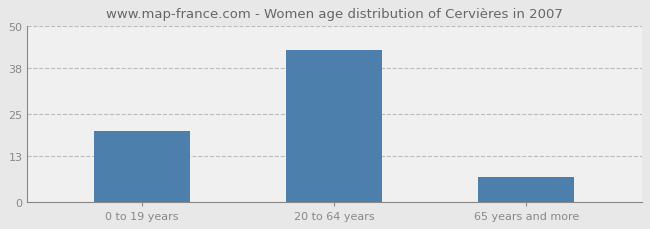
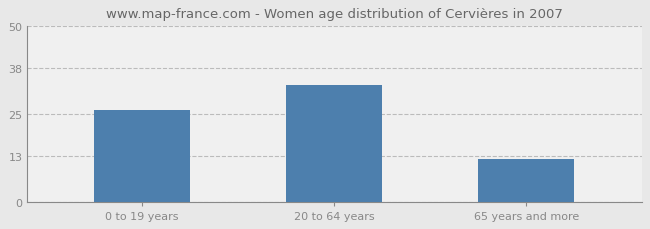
0 to 19 years: 20 -> 26
20 to 64 years: 43 -> 33
65 years and more: 7 -> 12
